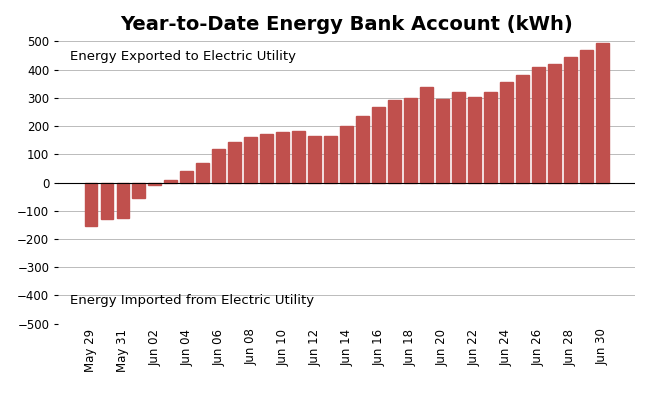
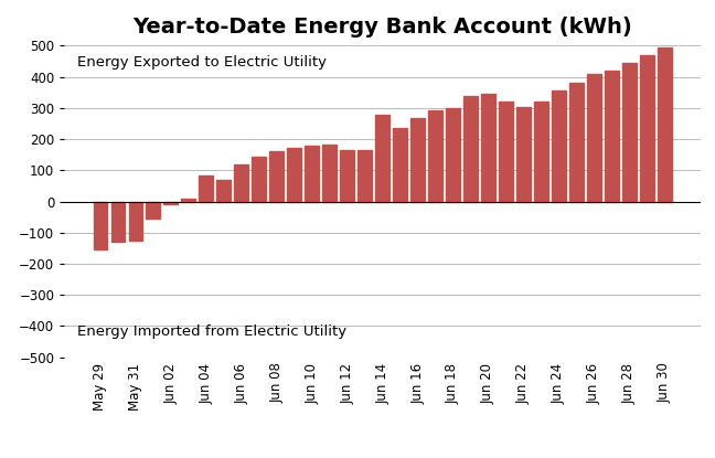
Jun 04: 40 -> 85
Jun 14: 200 -> 280
Jun 20: 298 -> 345
